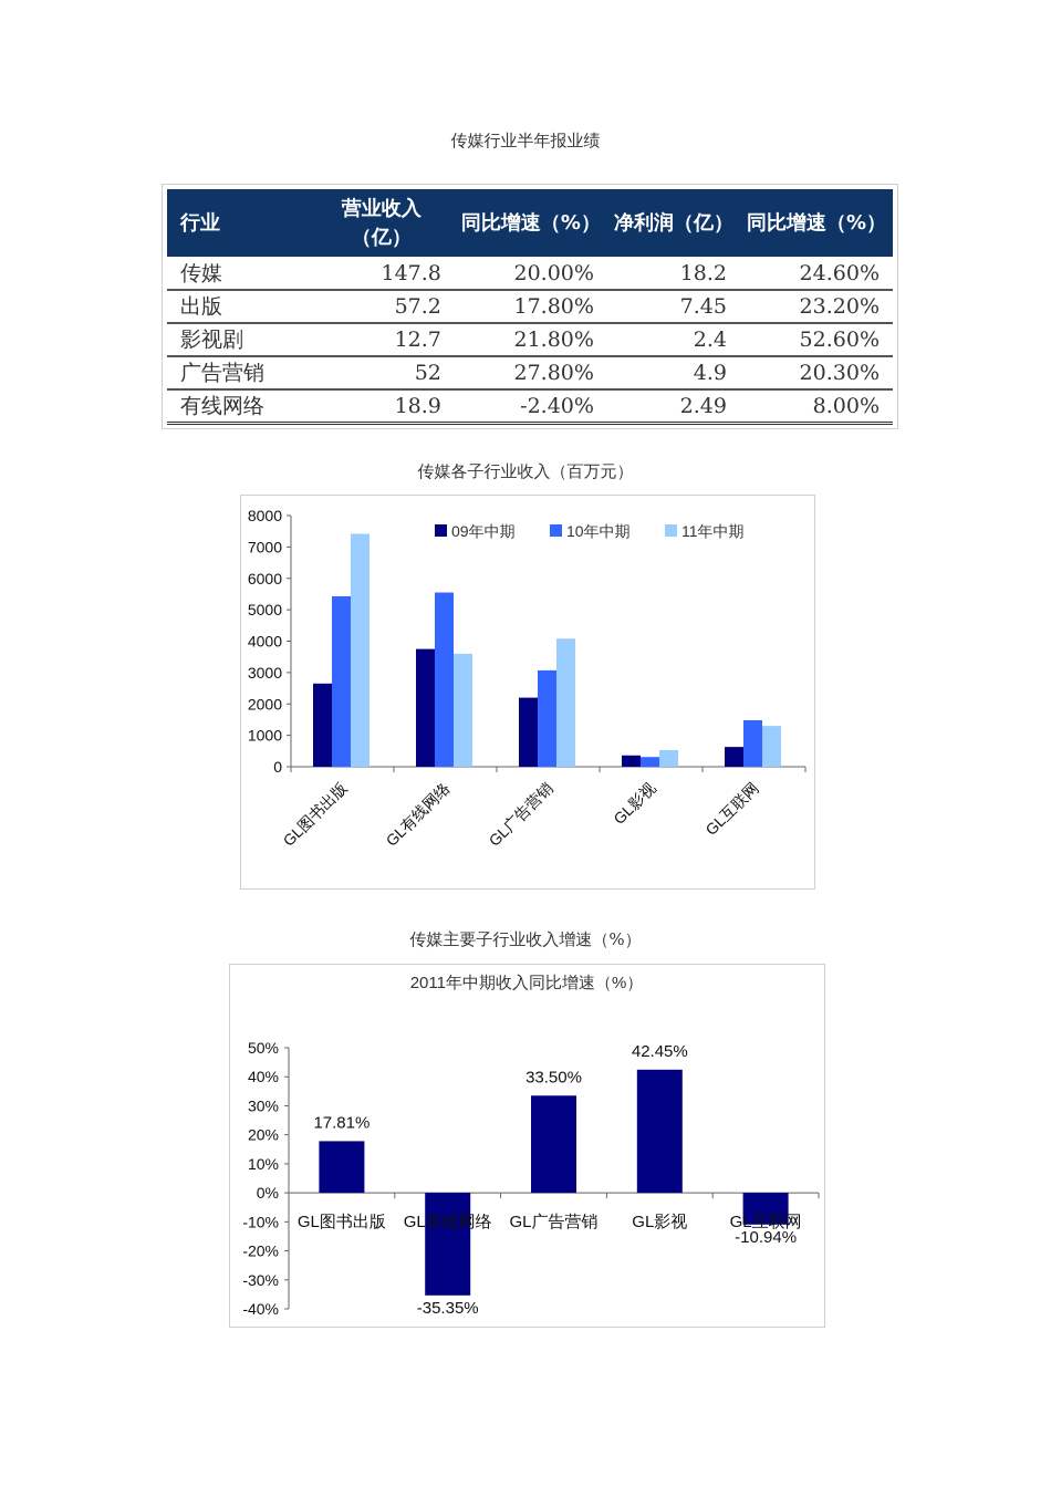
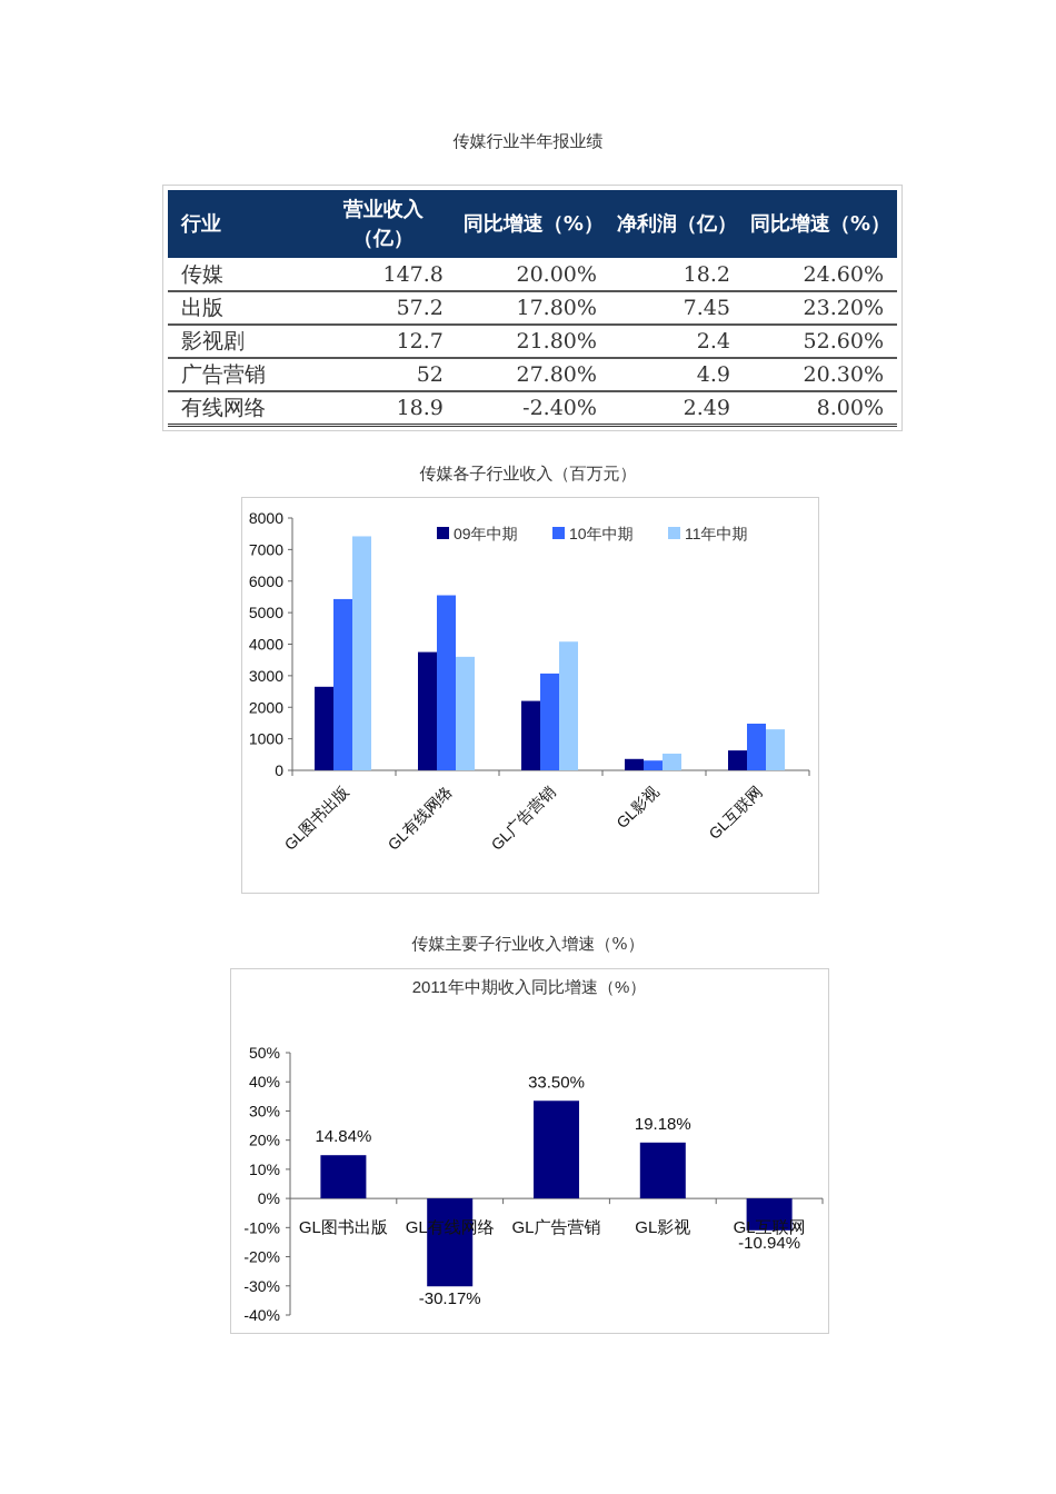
2011年中期收入同比增速（%）/GL图书出版: 17.81% -> 14.84%
2011年中期收入同比增速（%）/GL有线网络: -35.35% -> -30.17%
2011年中期收入同比增速（%）/GL影视: 42.45% -> 19.18%
